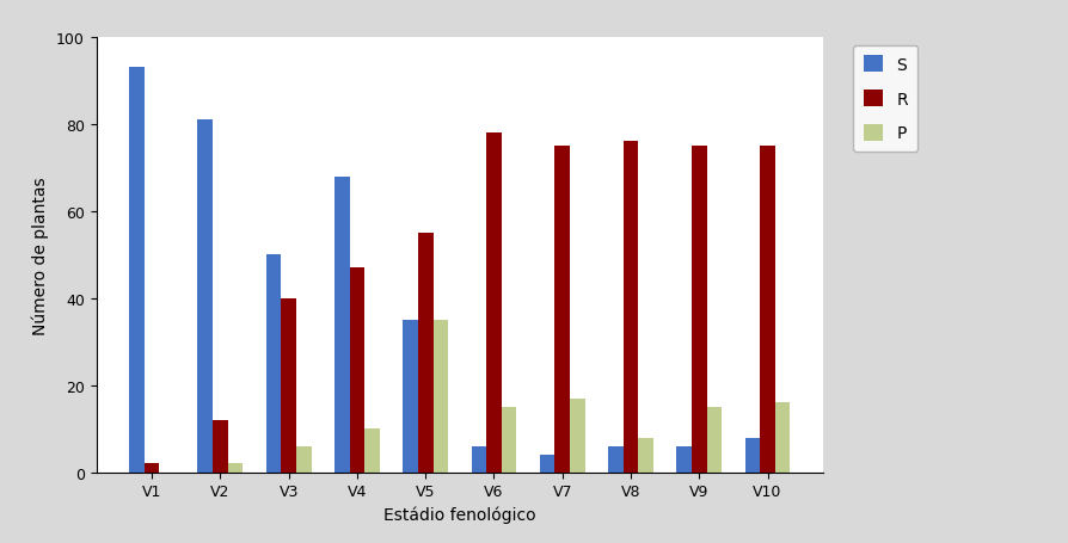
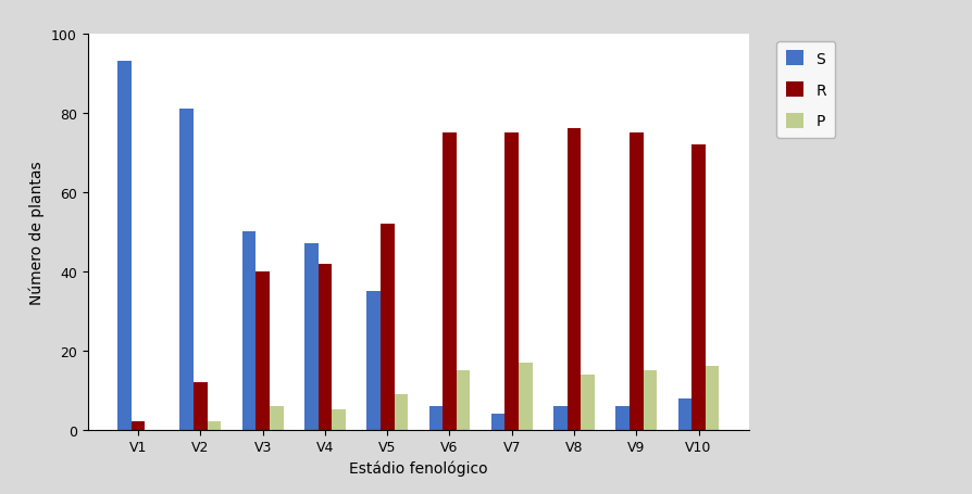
S/V4: 68 -> 47
R/V4: 47 -> 42
P/V4: 10 -> 5
R/V5: 55 -> 52
P/V5: 35 -> 9
R/V6: 78 -> 75
P/V8: 8 -> 14
R/V10: 75 -> 72
